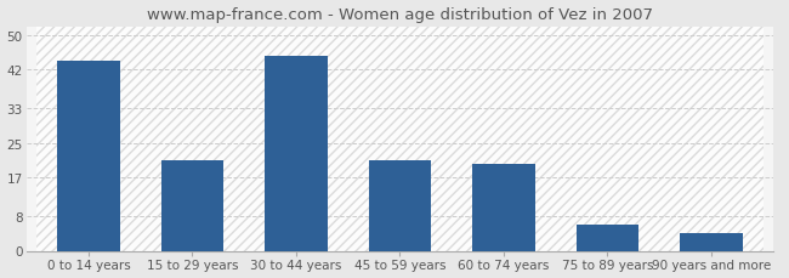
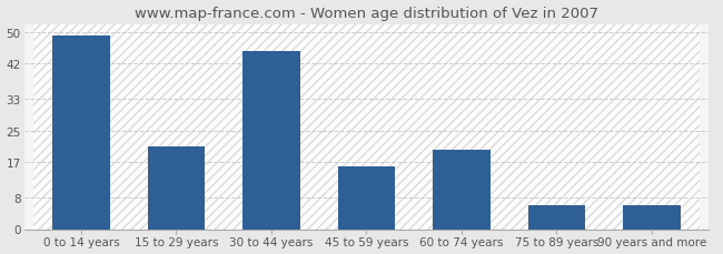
0 to 14 years: 44 -> 49
45 to 59 years: 21 -> 16
90 years and more: 4 -> 6
